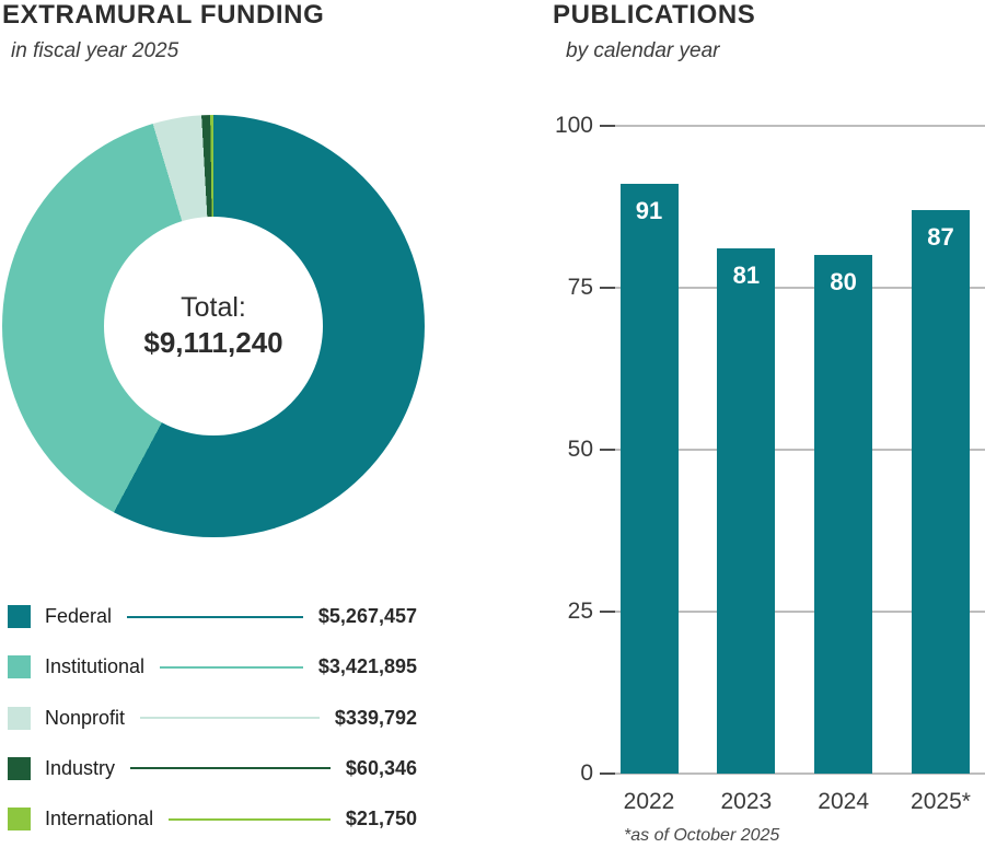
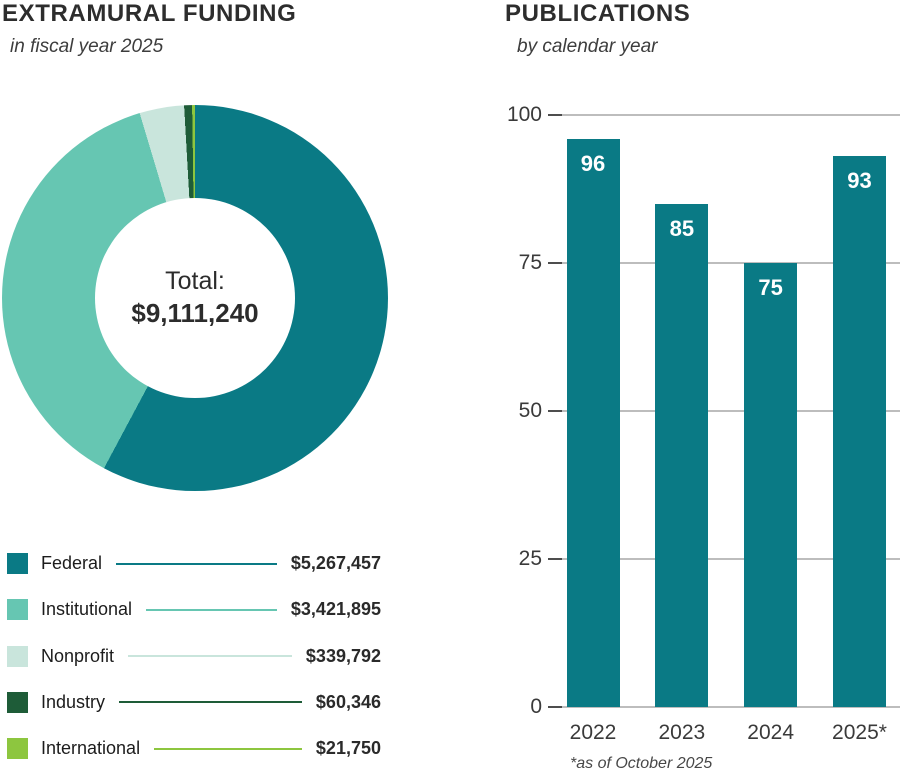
PUBLICATIONS/2022: 91 -> 96
PUBLICATIONS/2023: 81 -> 85
PUBLICATIONS/2024: 80 -> 75
PUBLICATIONS/2025*: 87 -> 93
